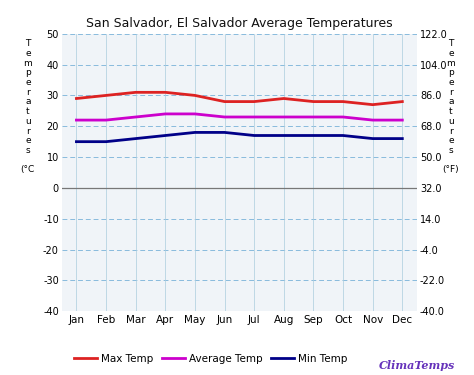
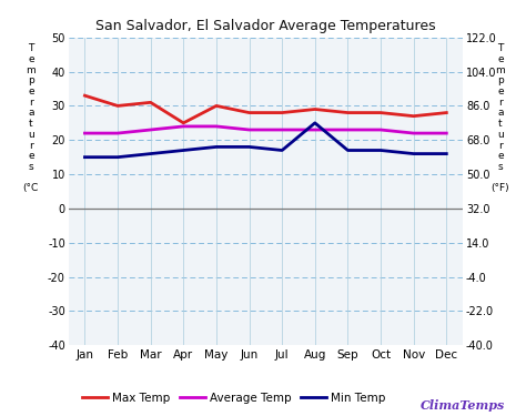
Max Temp/Jan: 29 -> 33
Max Temp/Apr: 31 -> 25
Min Temp/Aug: 17 -> 25
